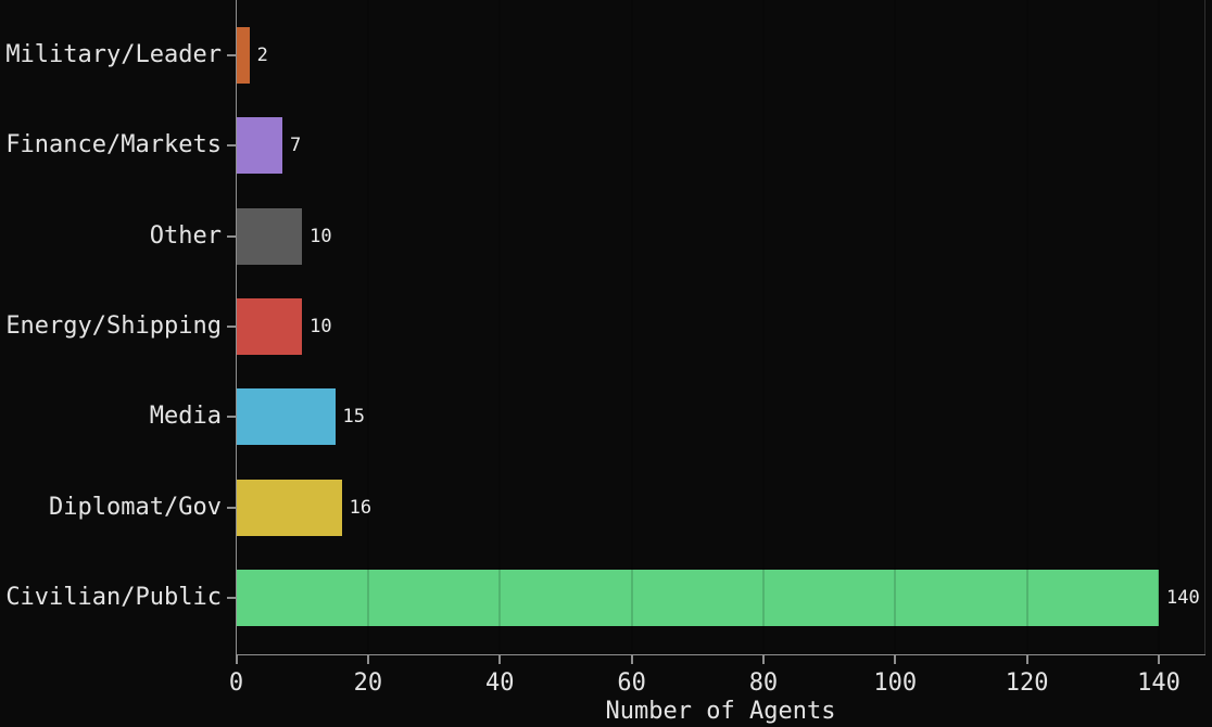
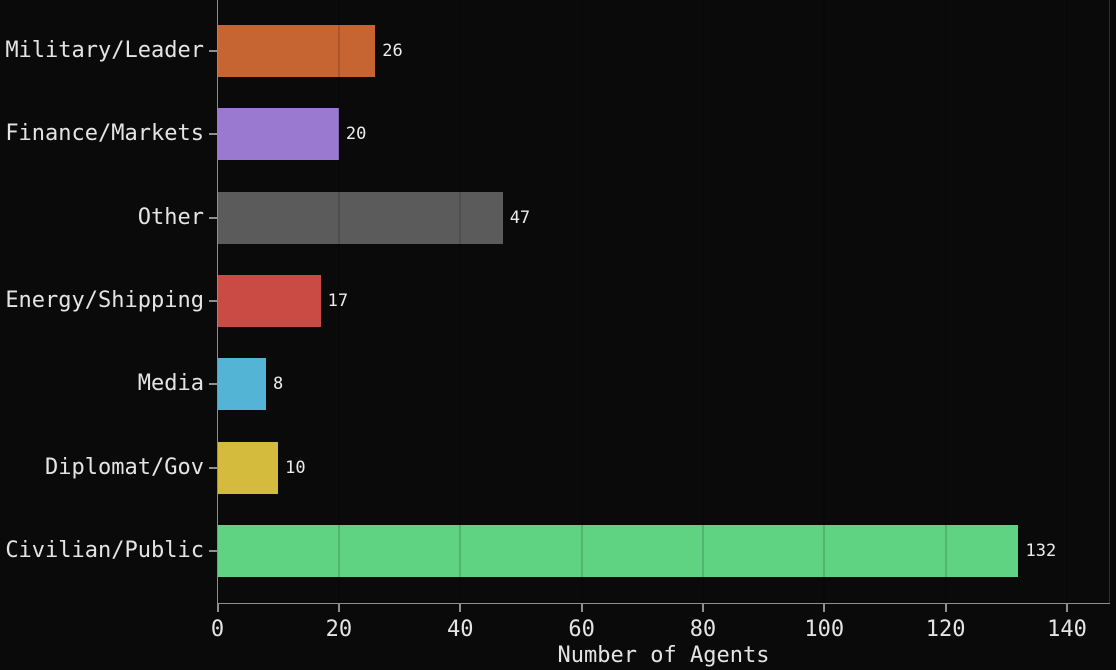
Military/Leader: 2 -> 26
Finance/Markets: 7 -> 20
Other: 10 -> 47
Energy/Shipping: 10 -> 17
Media: 15 -> 8
Diplomat/Gov: 16 -> 10
Civilian/Public: 140 -> 132
